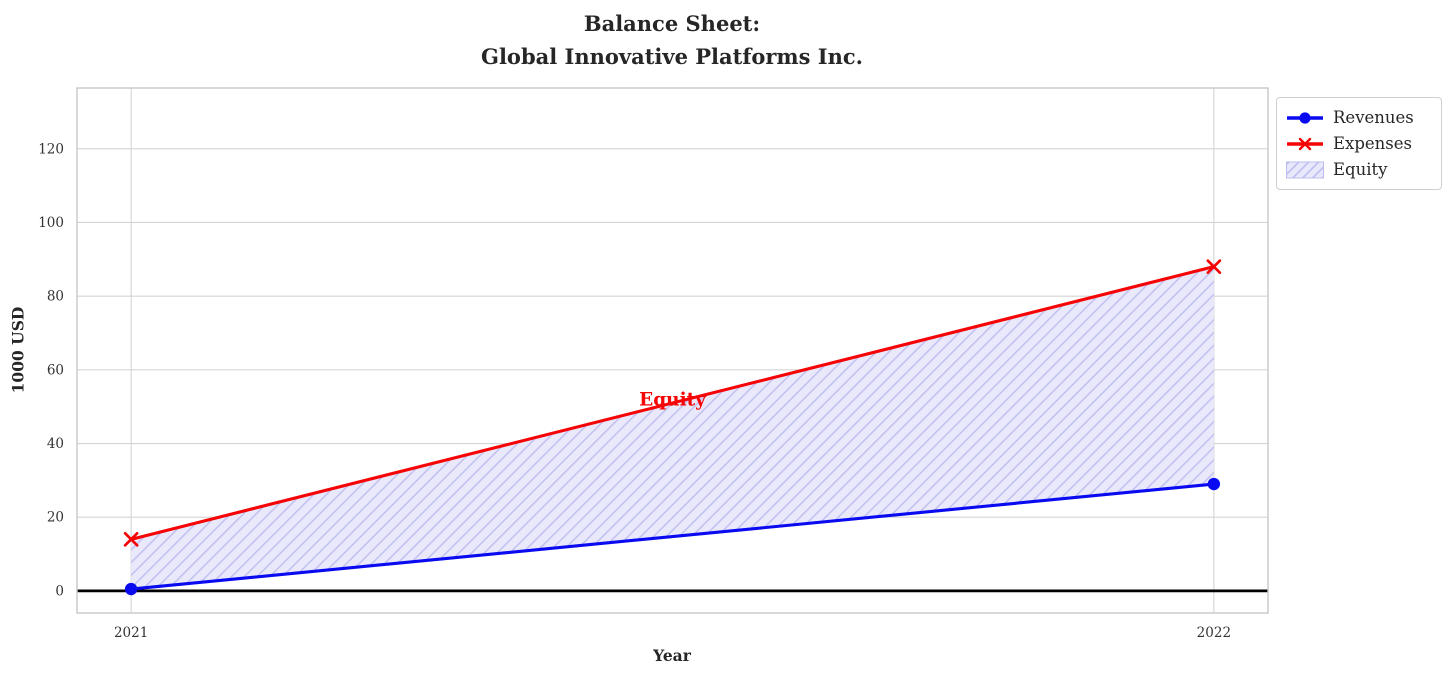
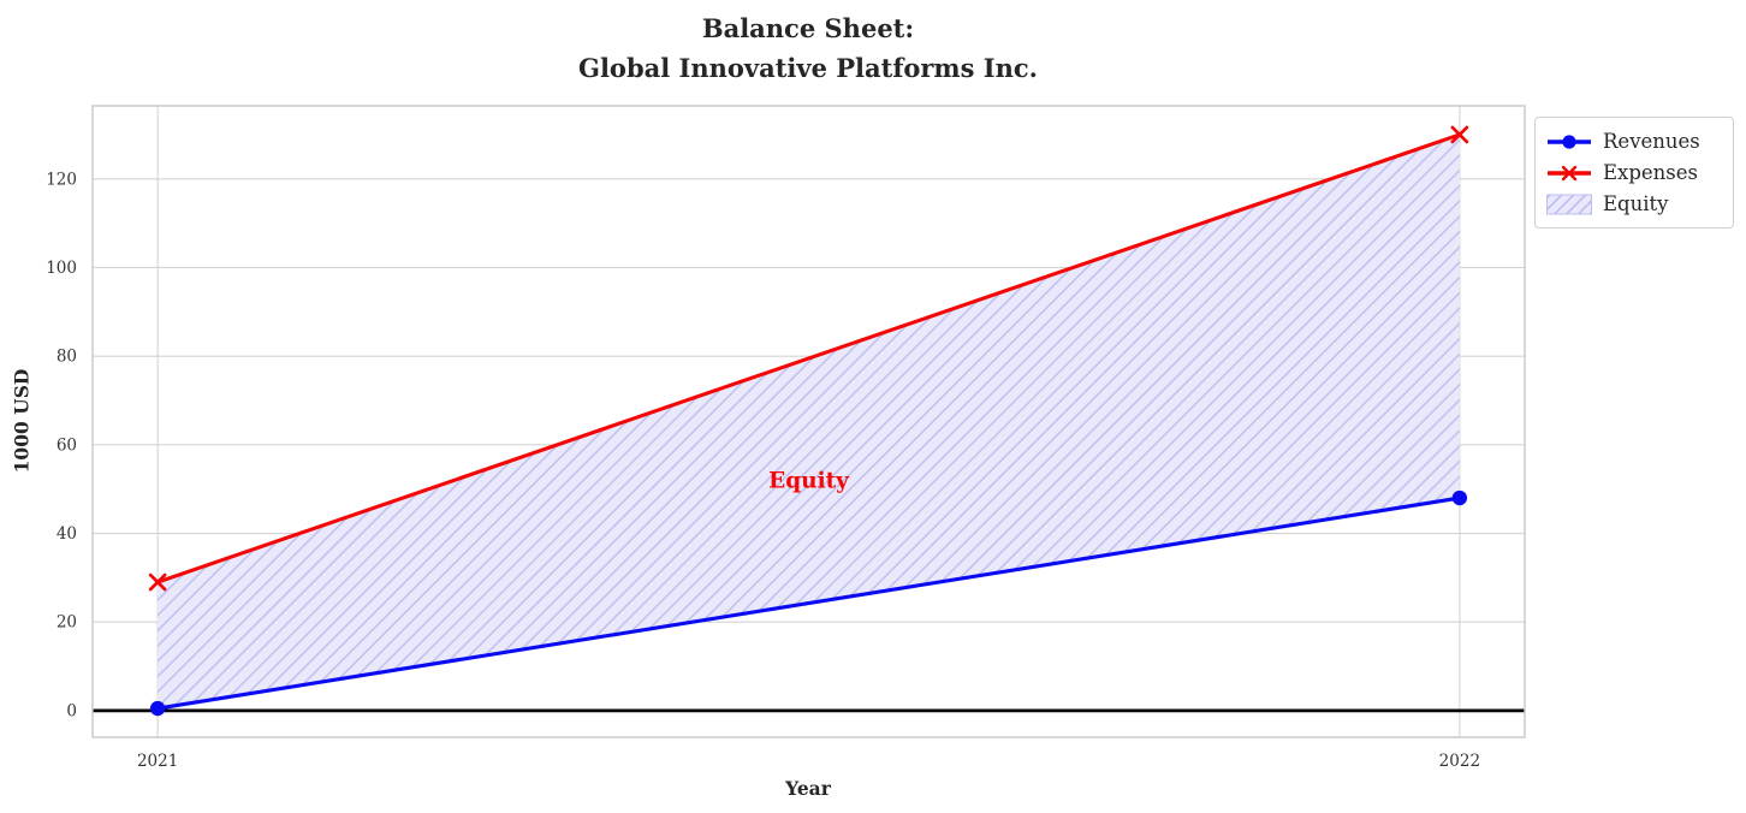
Expenses/2021: 14 -> 29
Revenues/2022: 29 -> 48
Expenses/2022: 88 -> 130
